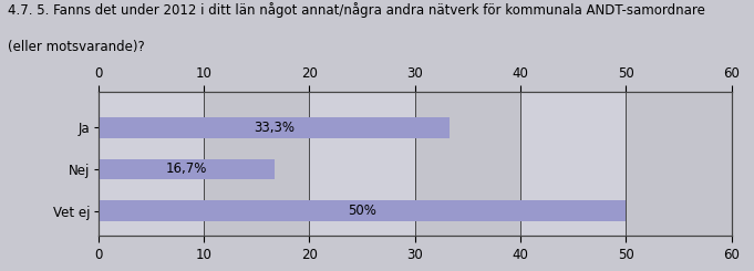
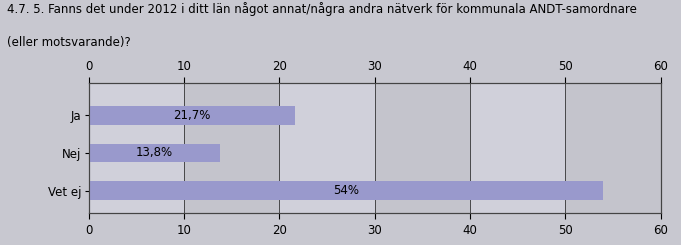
Ja: 33,3% -> 21,7%
Nej: 16,7% -> 13,8%
Vet ej: 50% -> 54%
